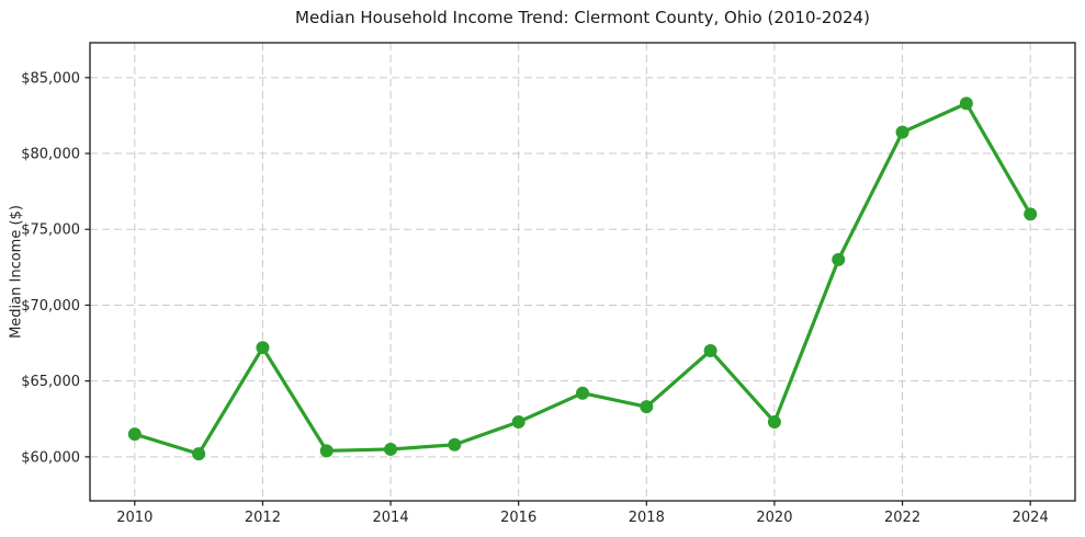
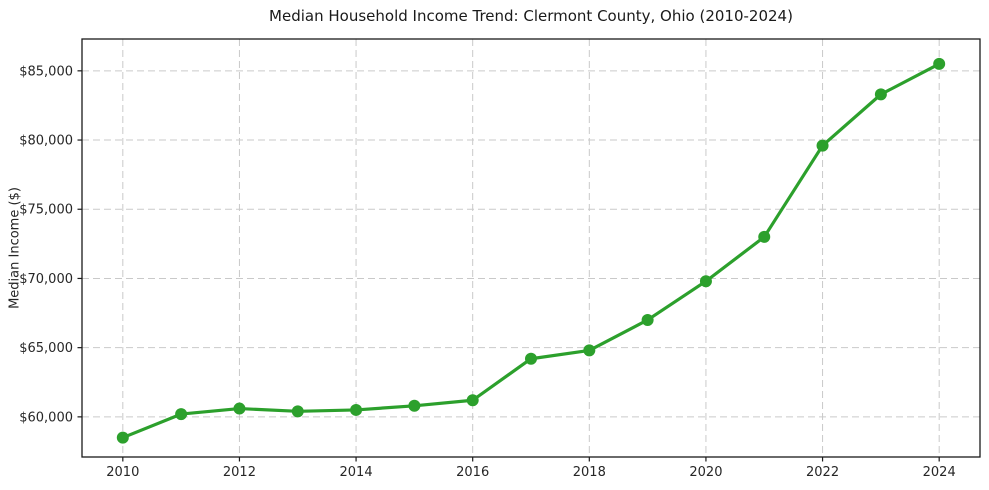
2010: $61500 -> $58500
2012: $67200 -> $60600
2016: $62300 -> $61200
2018: $63300 -> $64800
2020: $62300 -> $69800
2022: $81400 -> $79600
2024: $76000 -> $85500
